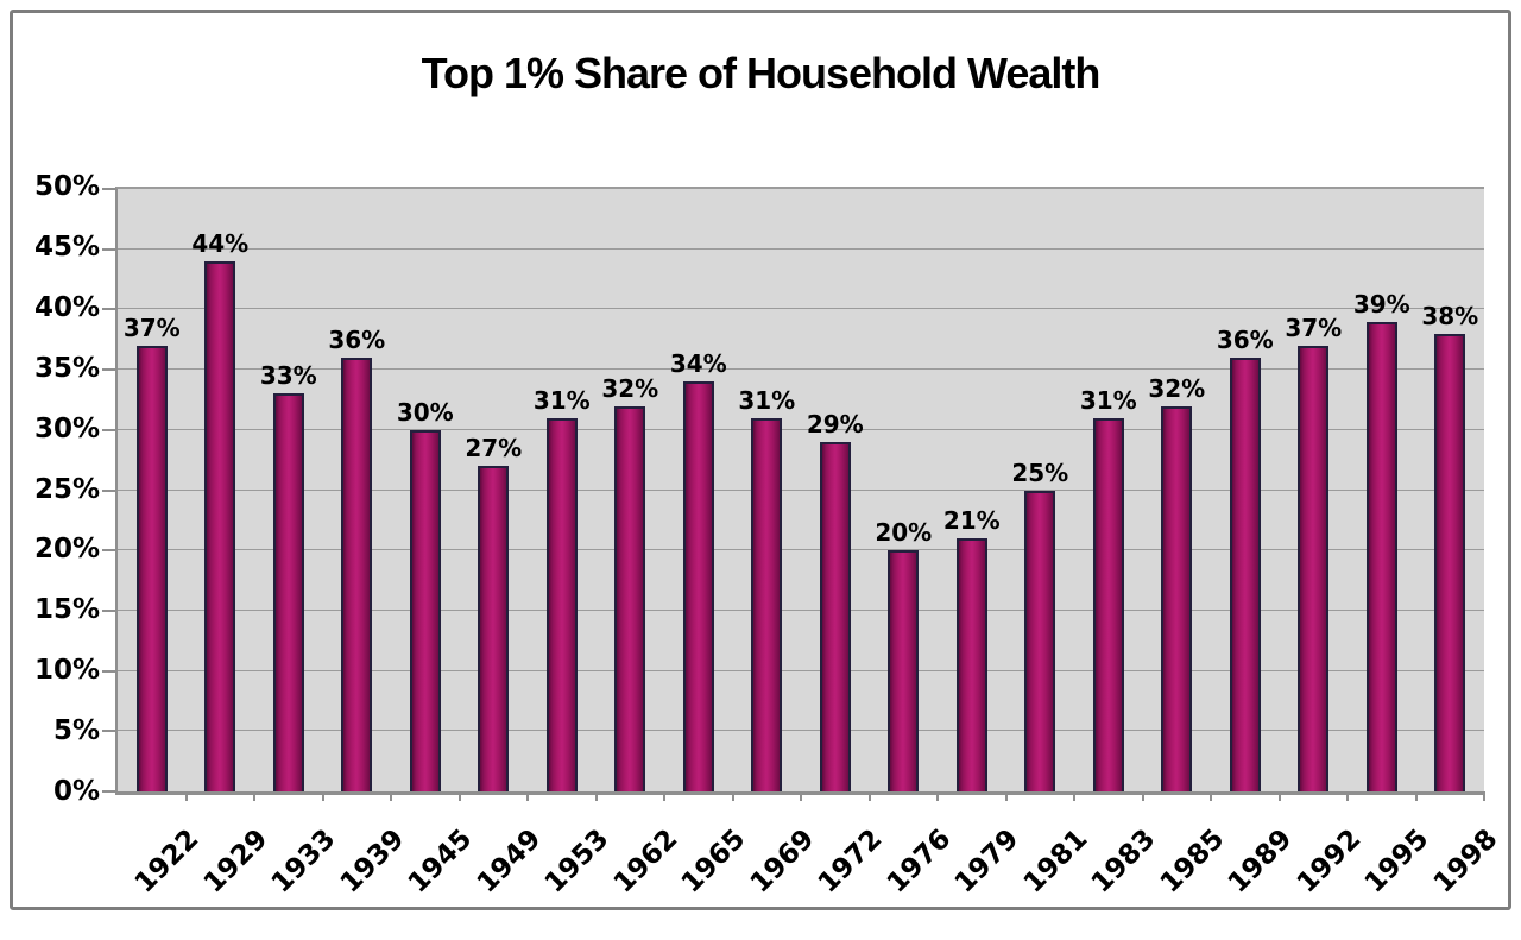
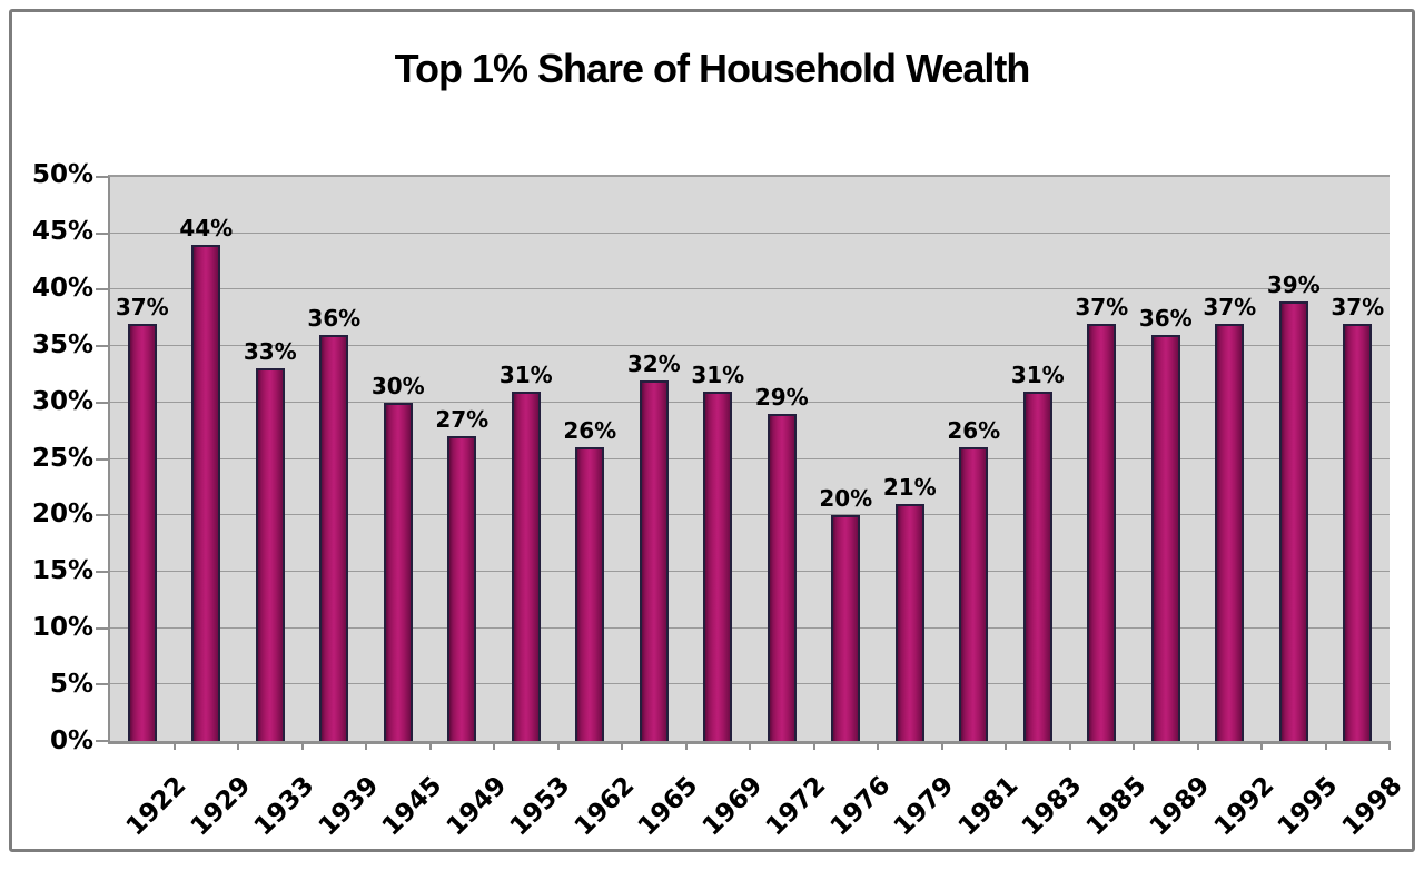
1962: 32% -> 26%
1965: 34% -> 32%
1981: 25% -> 26%
1985: 32% -> 37%
1998: 38% -> 37%
